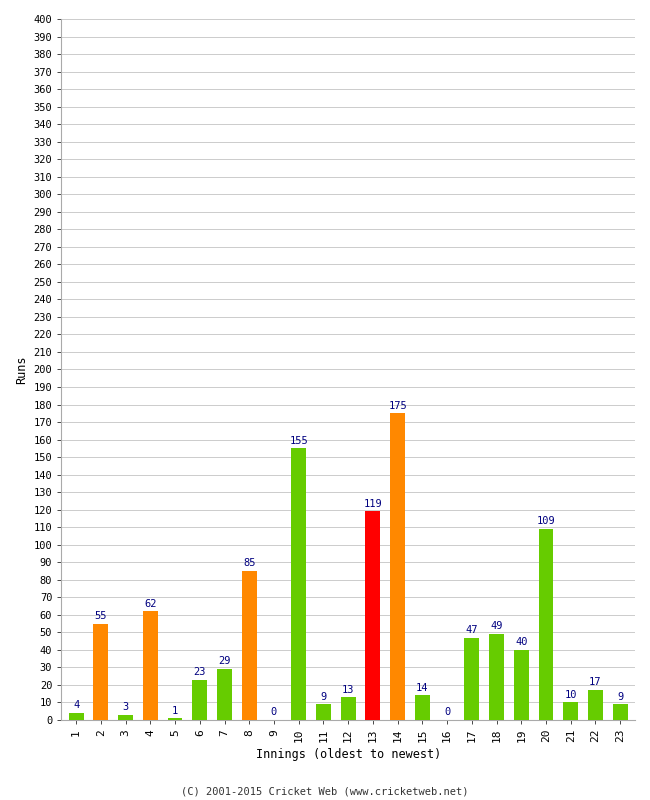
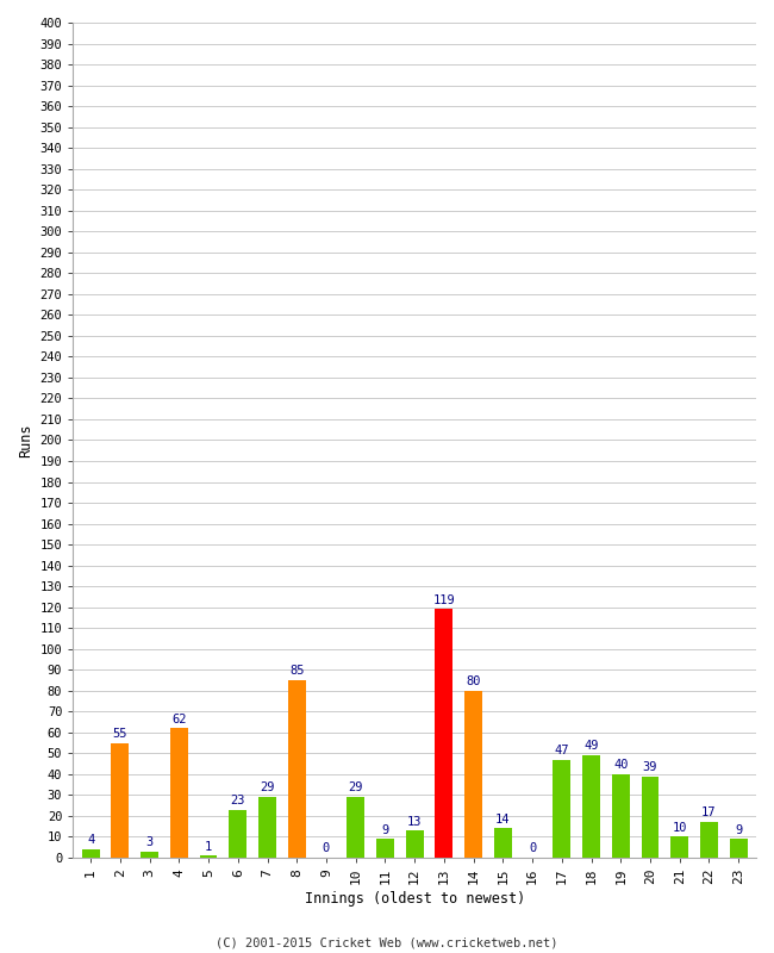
10: 155 -> 29
14: 175 -> 80
20: 109 -> 39
